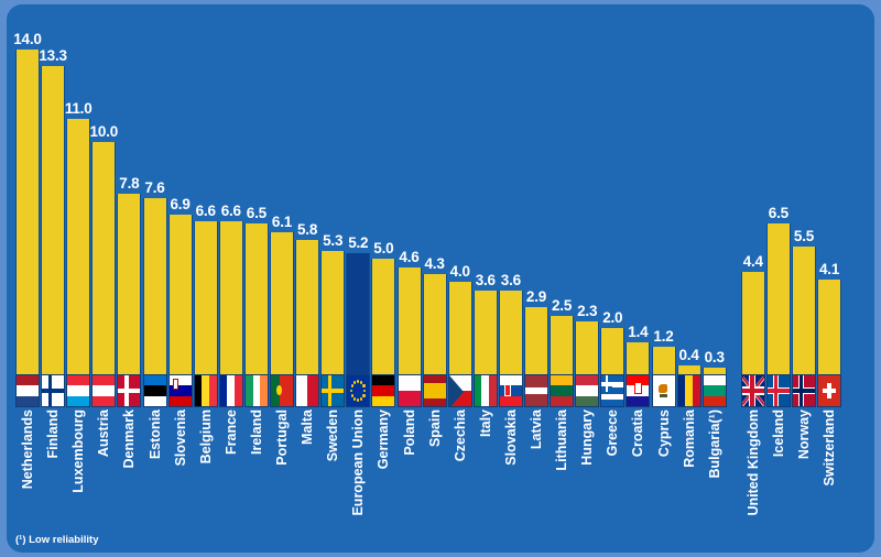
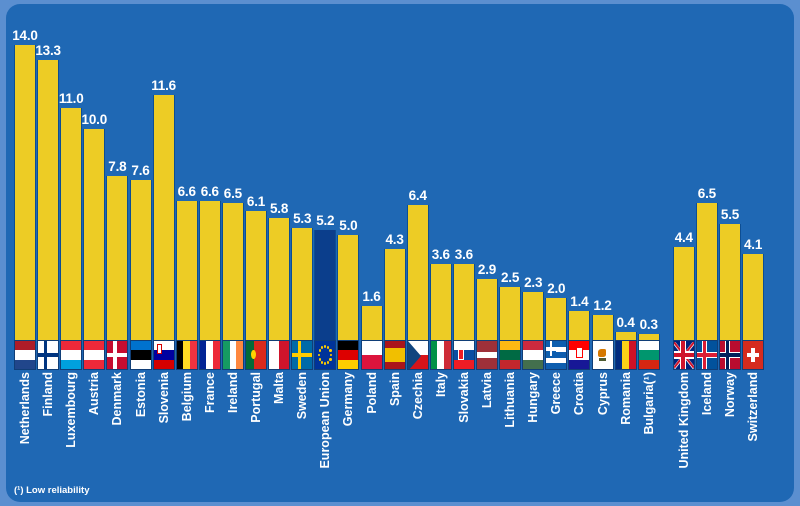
Slovenia: 6.9 -> 11.6
Poland: 4.6 -> 1.6
Czechia: 4.0 -> 6.4
